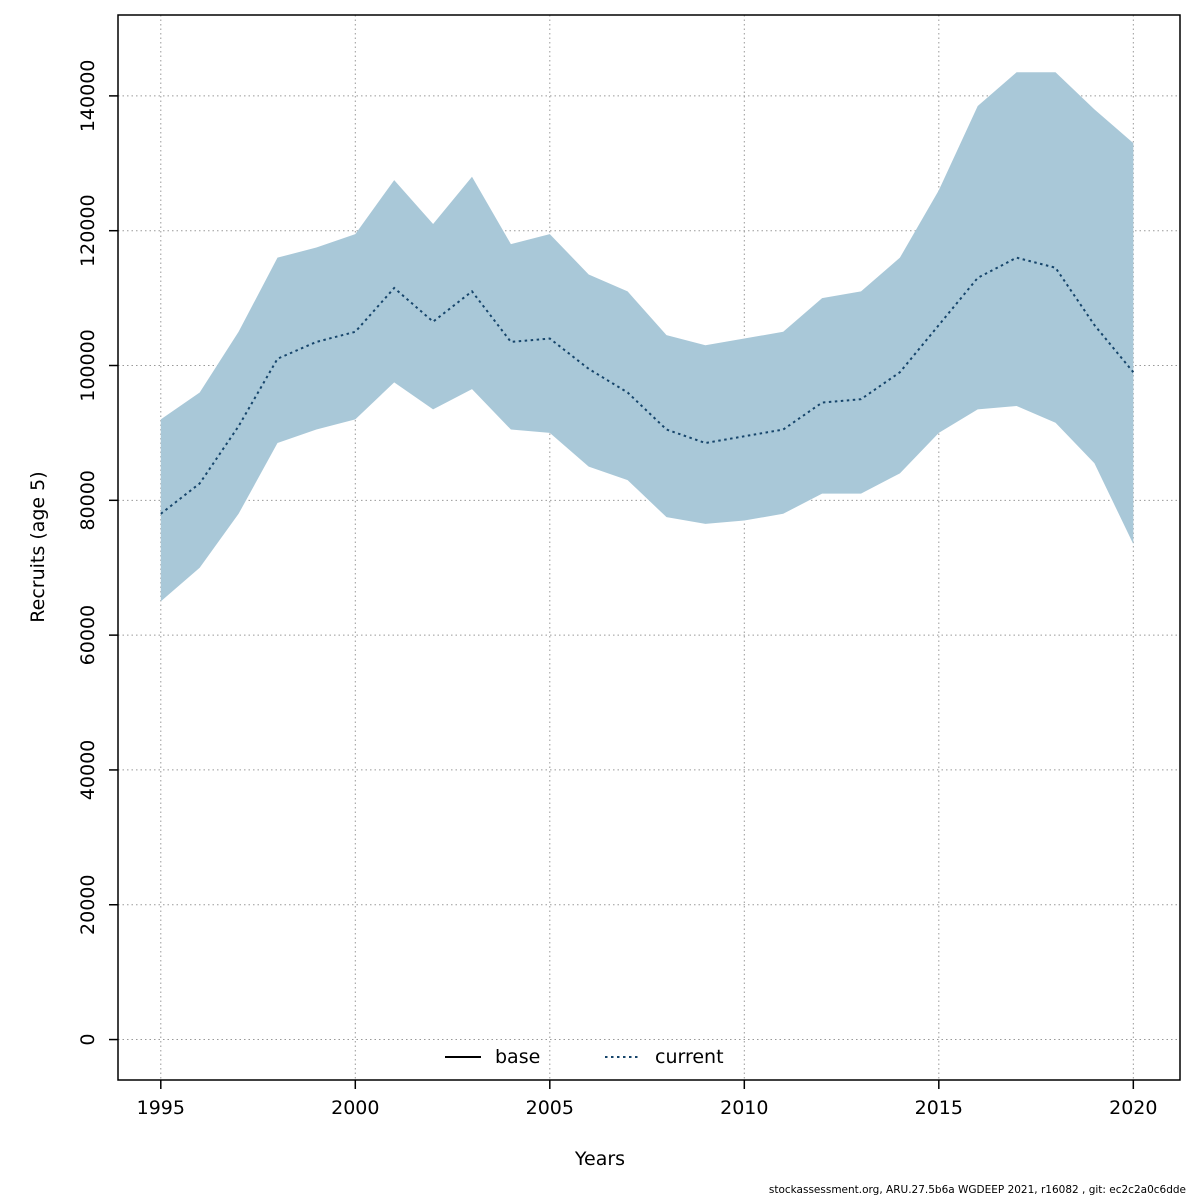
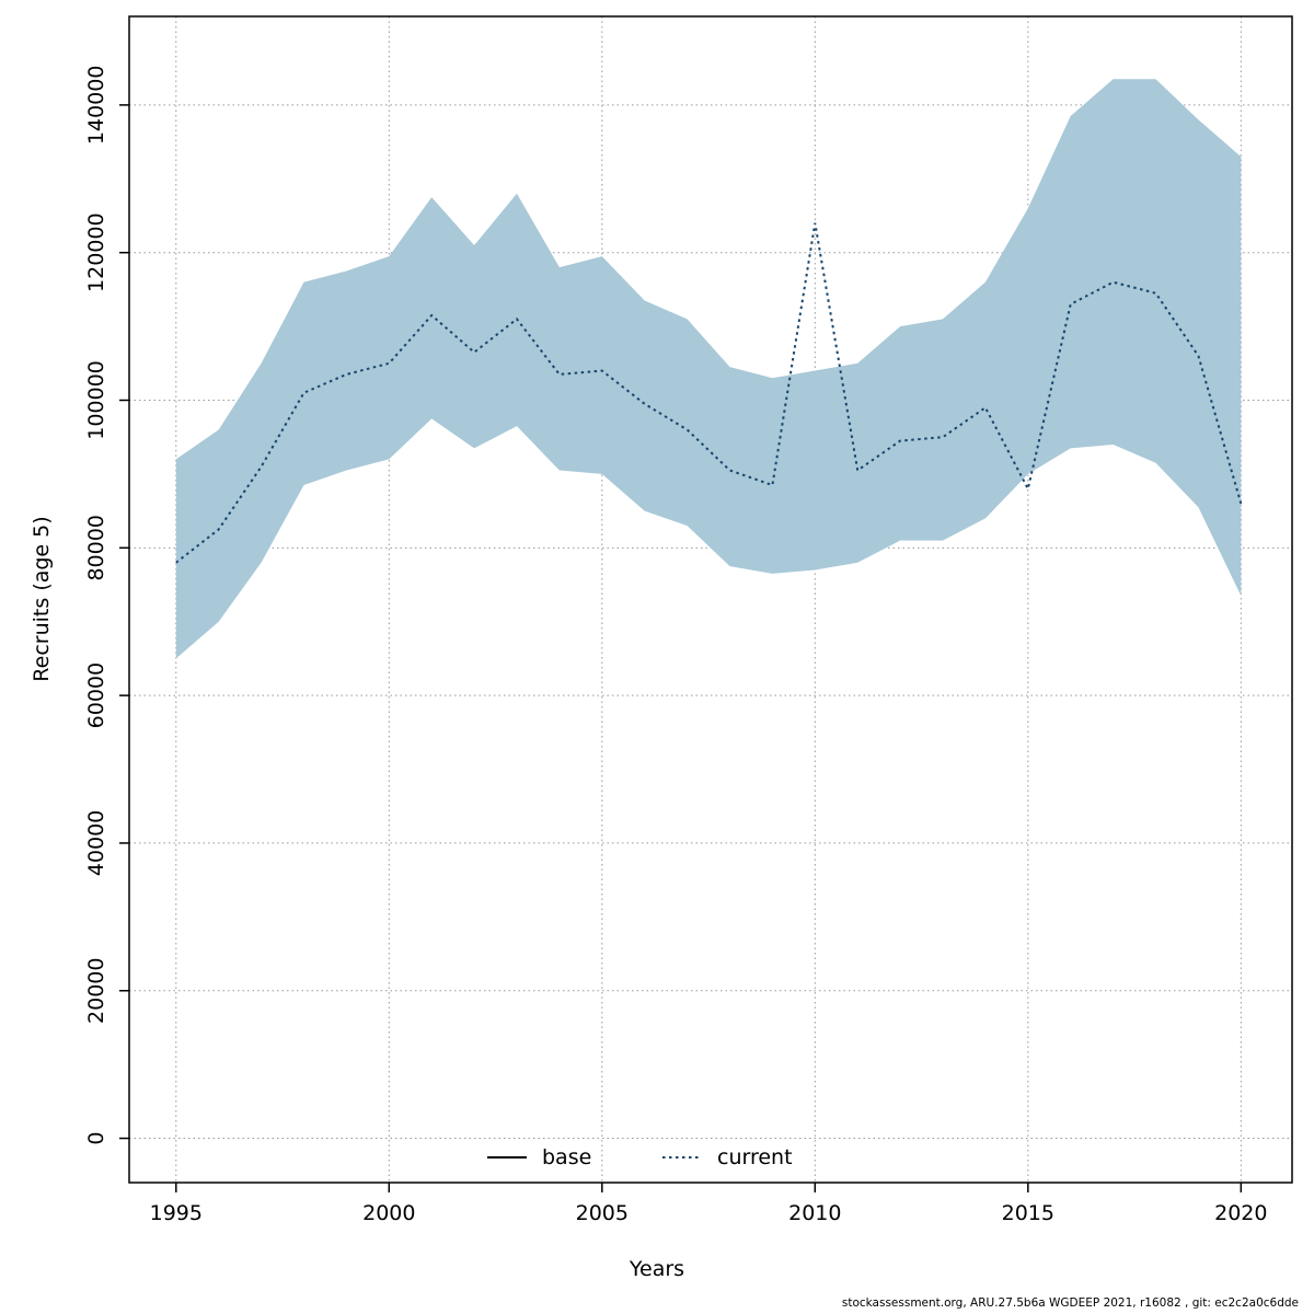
2010: 90000 -> 124000
2015: 106000 -> 88000
2020: 99000 -> 86000
